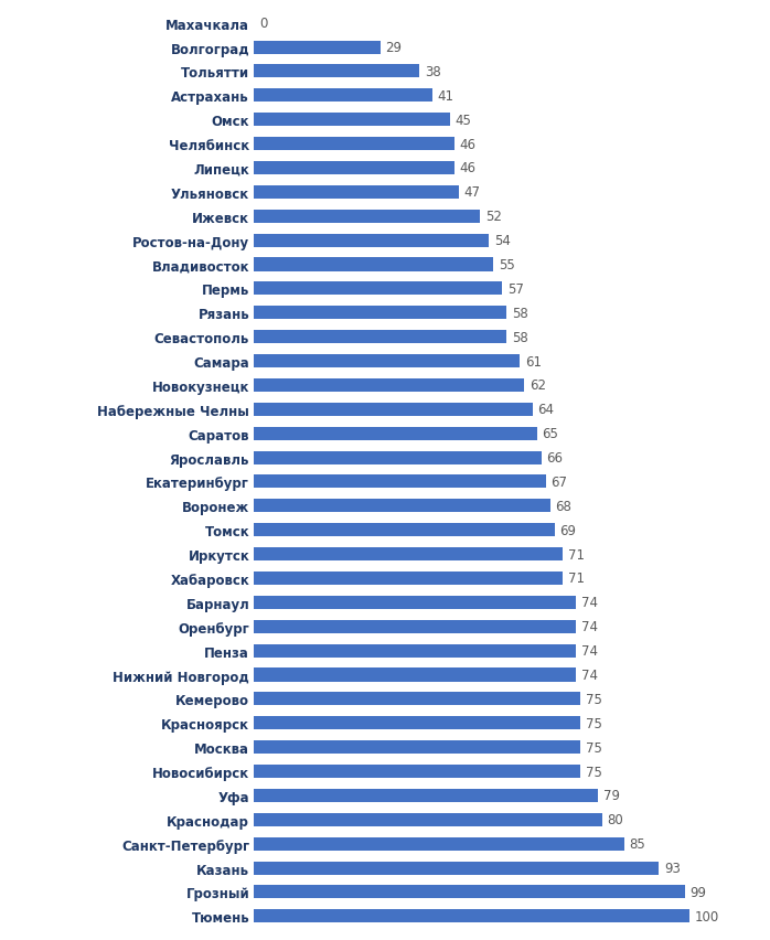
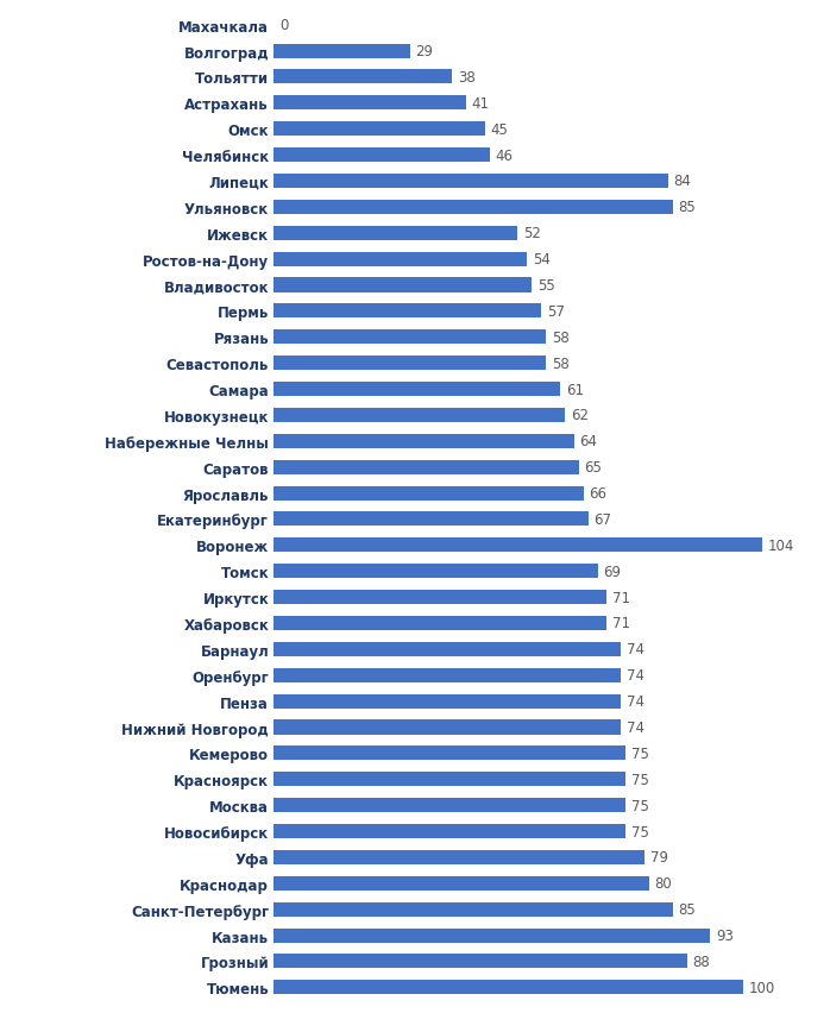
Липецк: 46 -> 84
Ульяновск: 47 -> 85
Воронеж: 68 -> 104
Грозный: 99 -> 88
